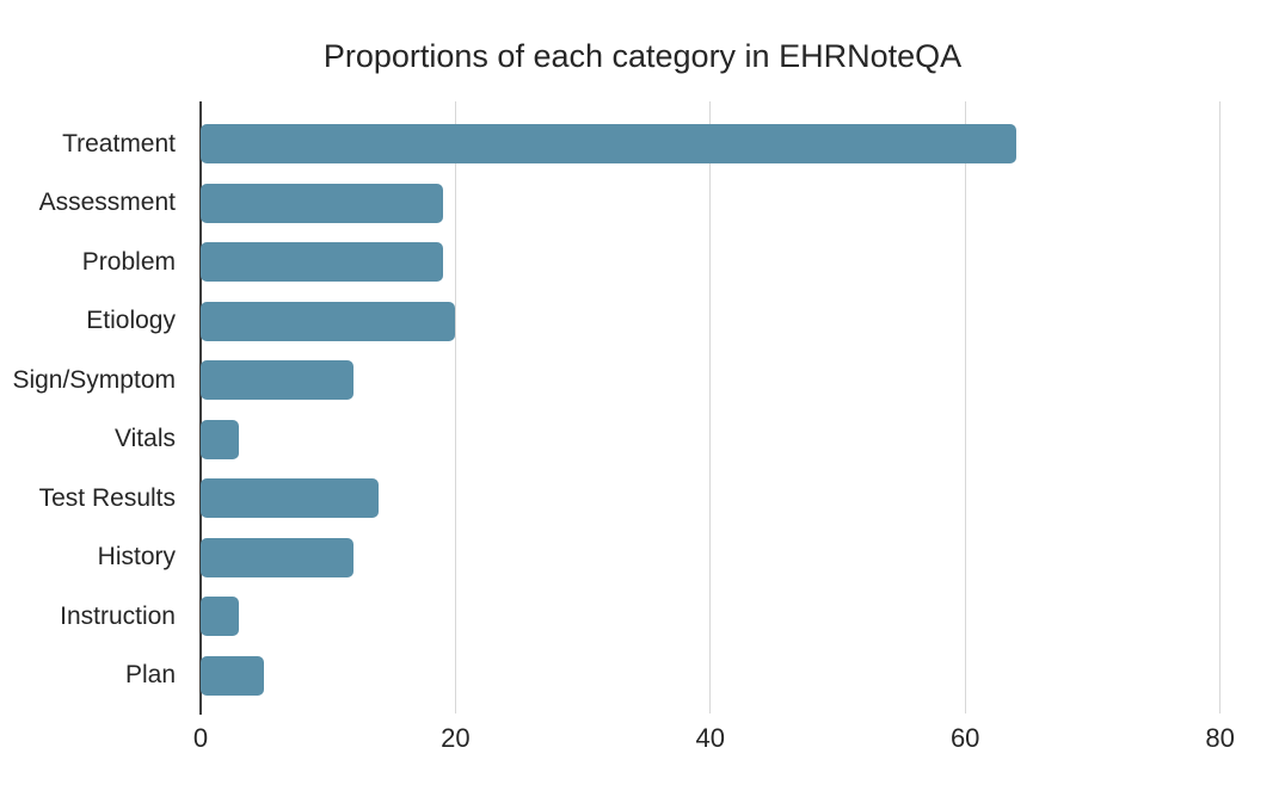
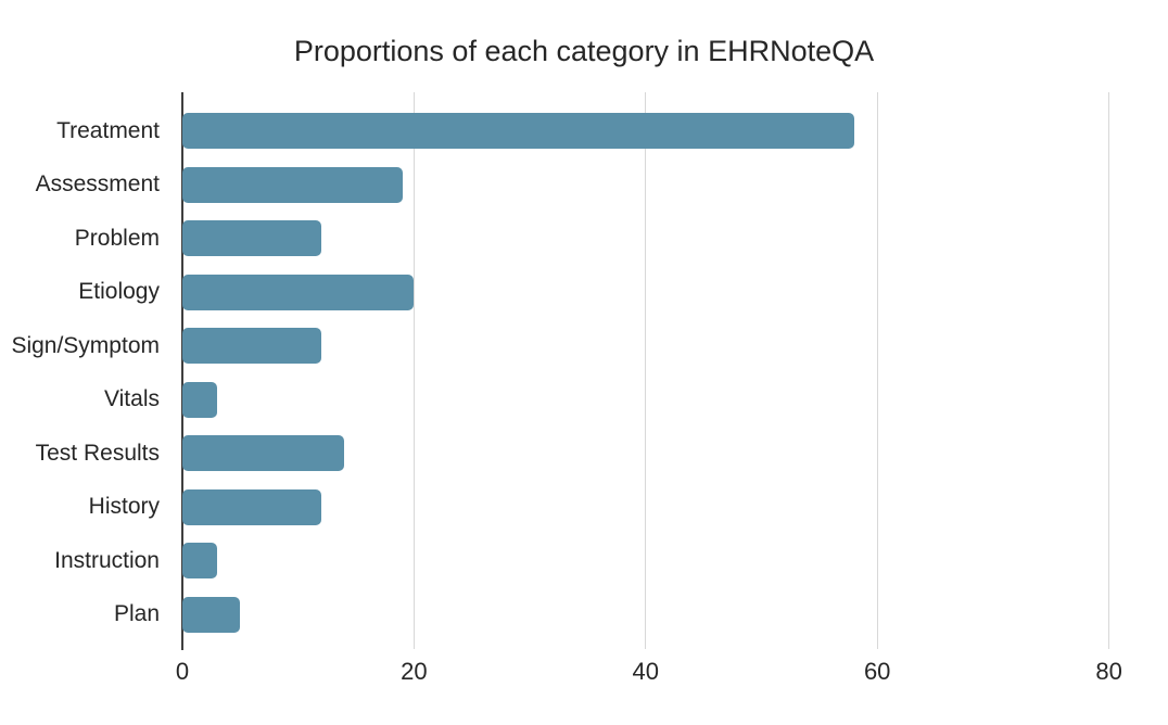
Treatment: 64 -> 58
Problem: 19 -> 12
